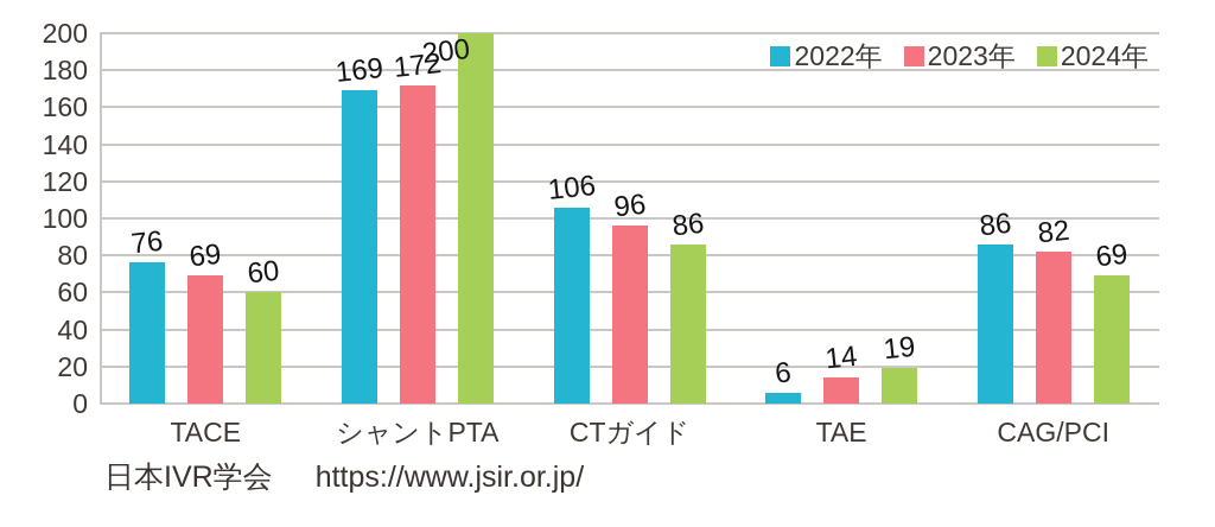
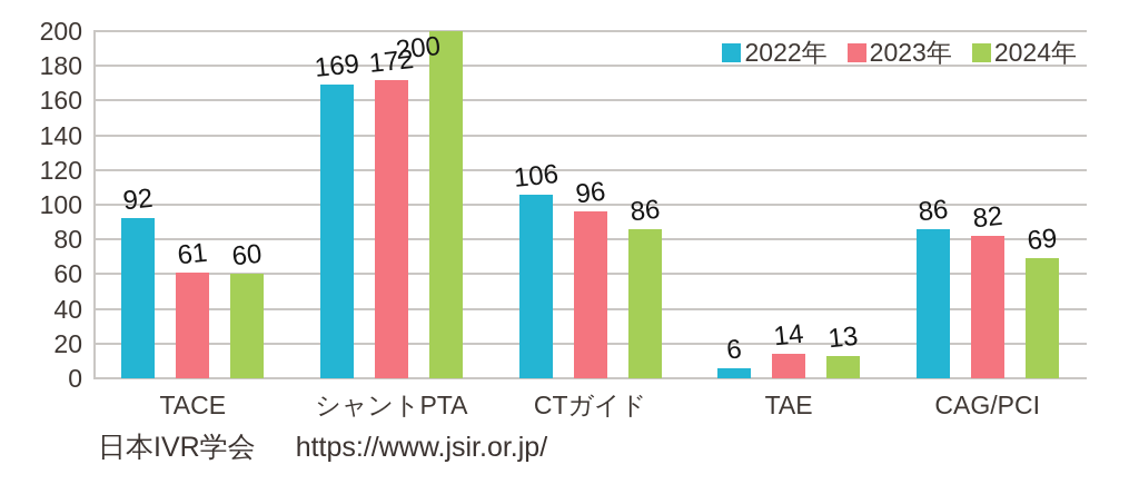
2022年/TACE: 76 -> 92
2023年/TACE: 69 -> 61
2024年/TAE: 19 -> 13
